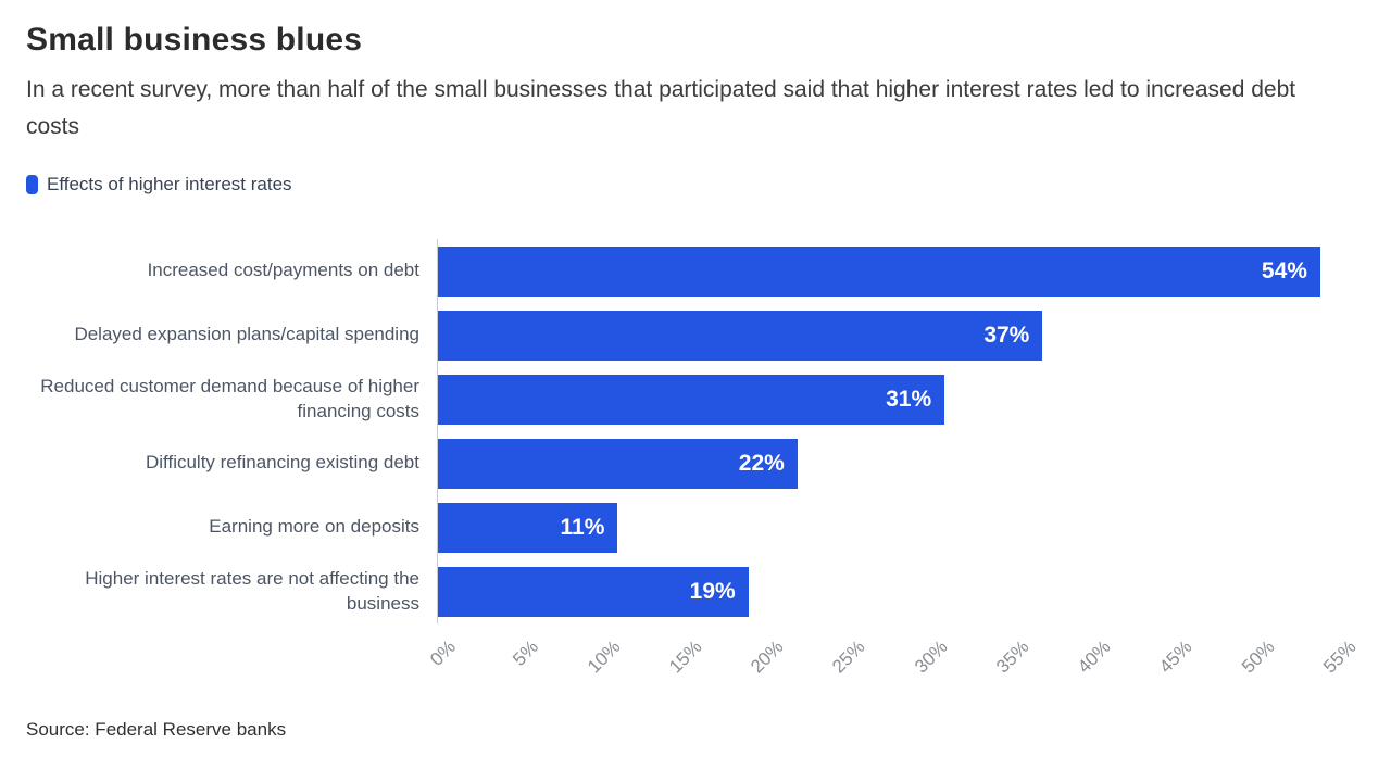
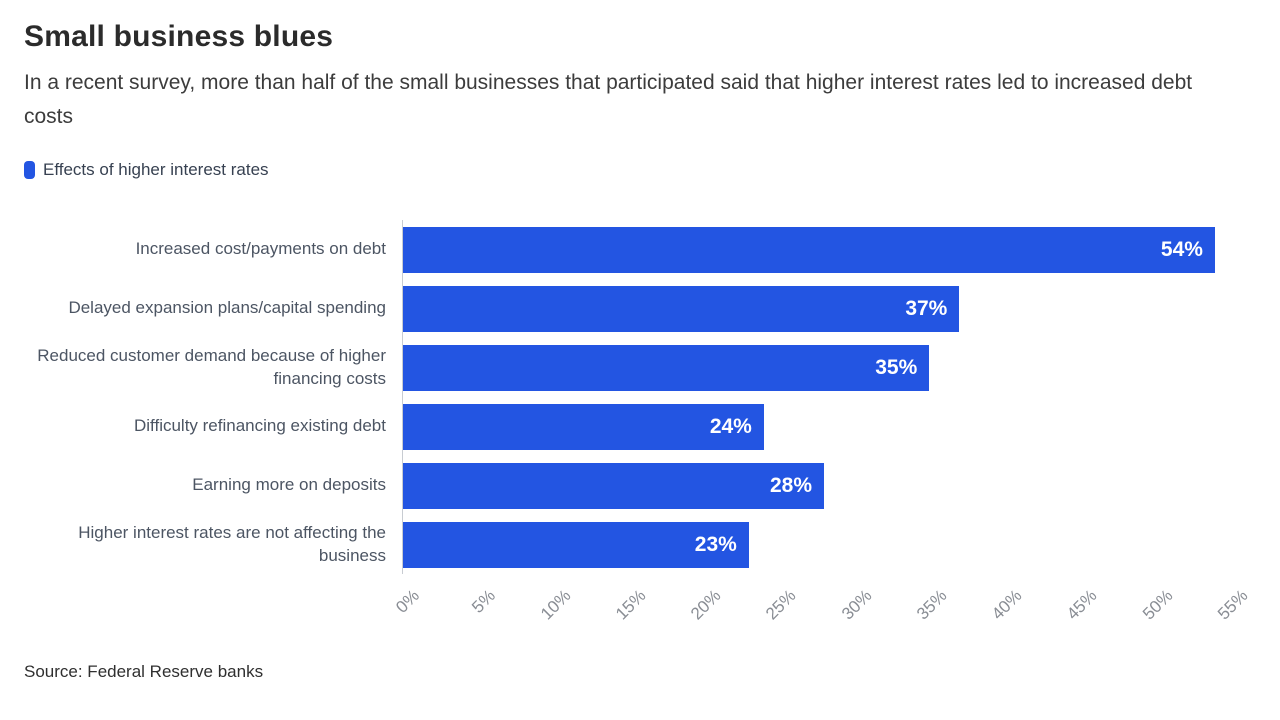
Reduced customer demand because of higher financing costs: 31% -> 35%
Difficulty refinancing existing debt: 22% -> 24%
Earning more on deposits: 11% -> 28%
Higher interest rates are not affecting the business: 19% -> 23%
